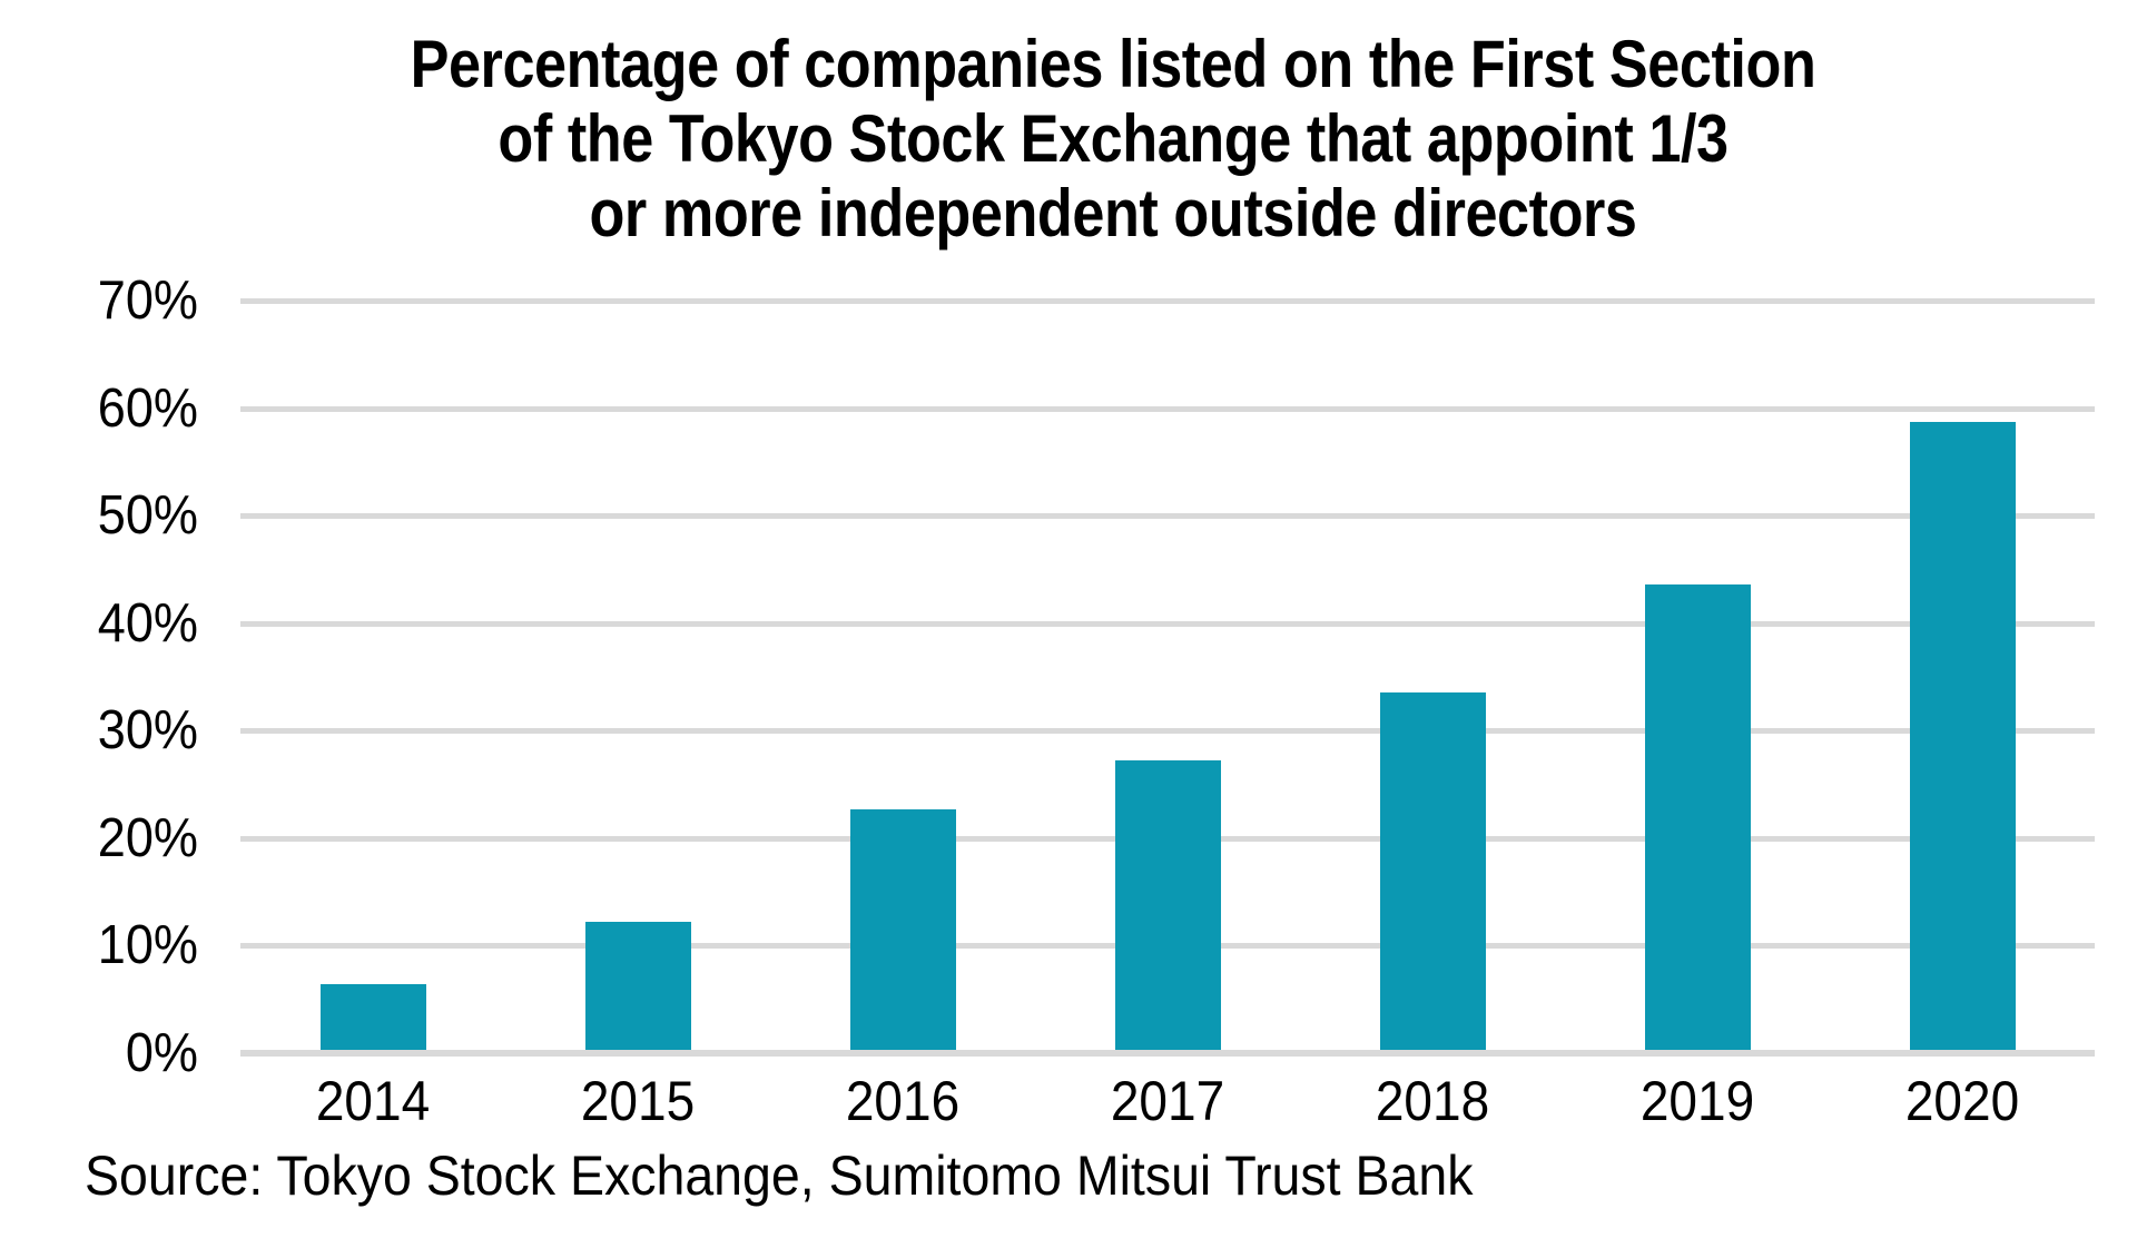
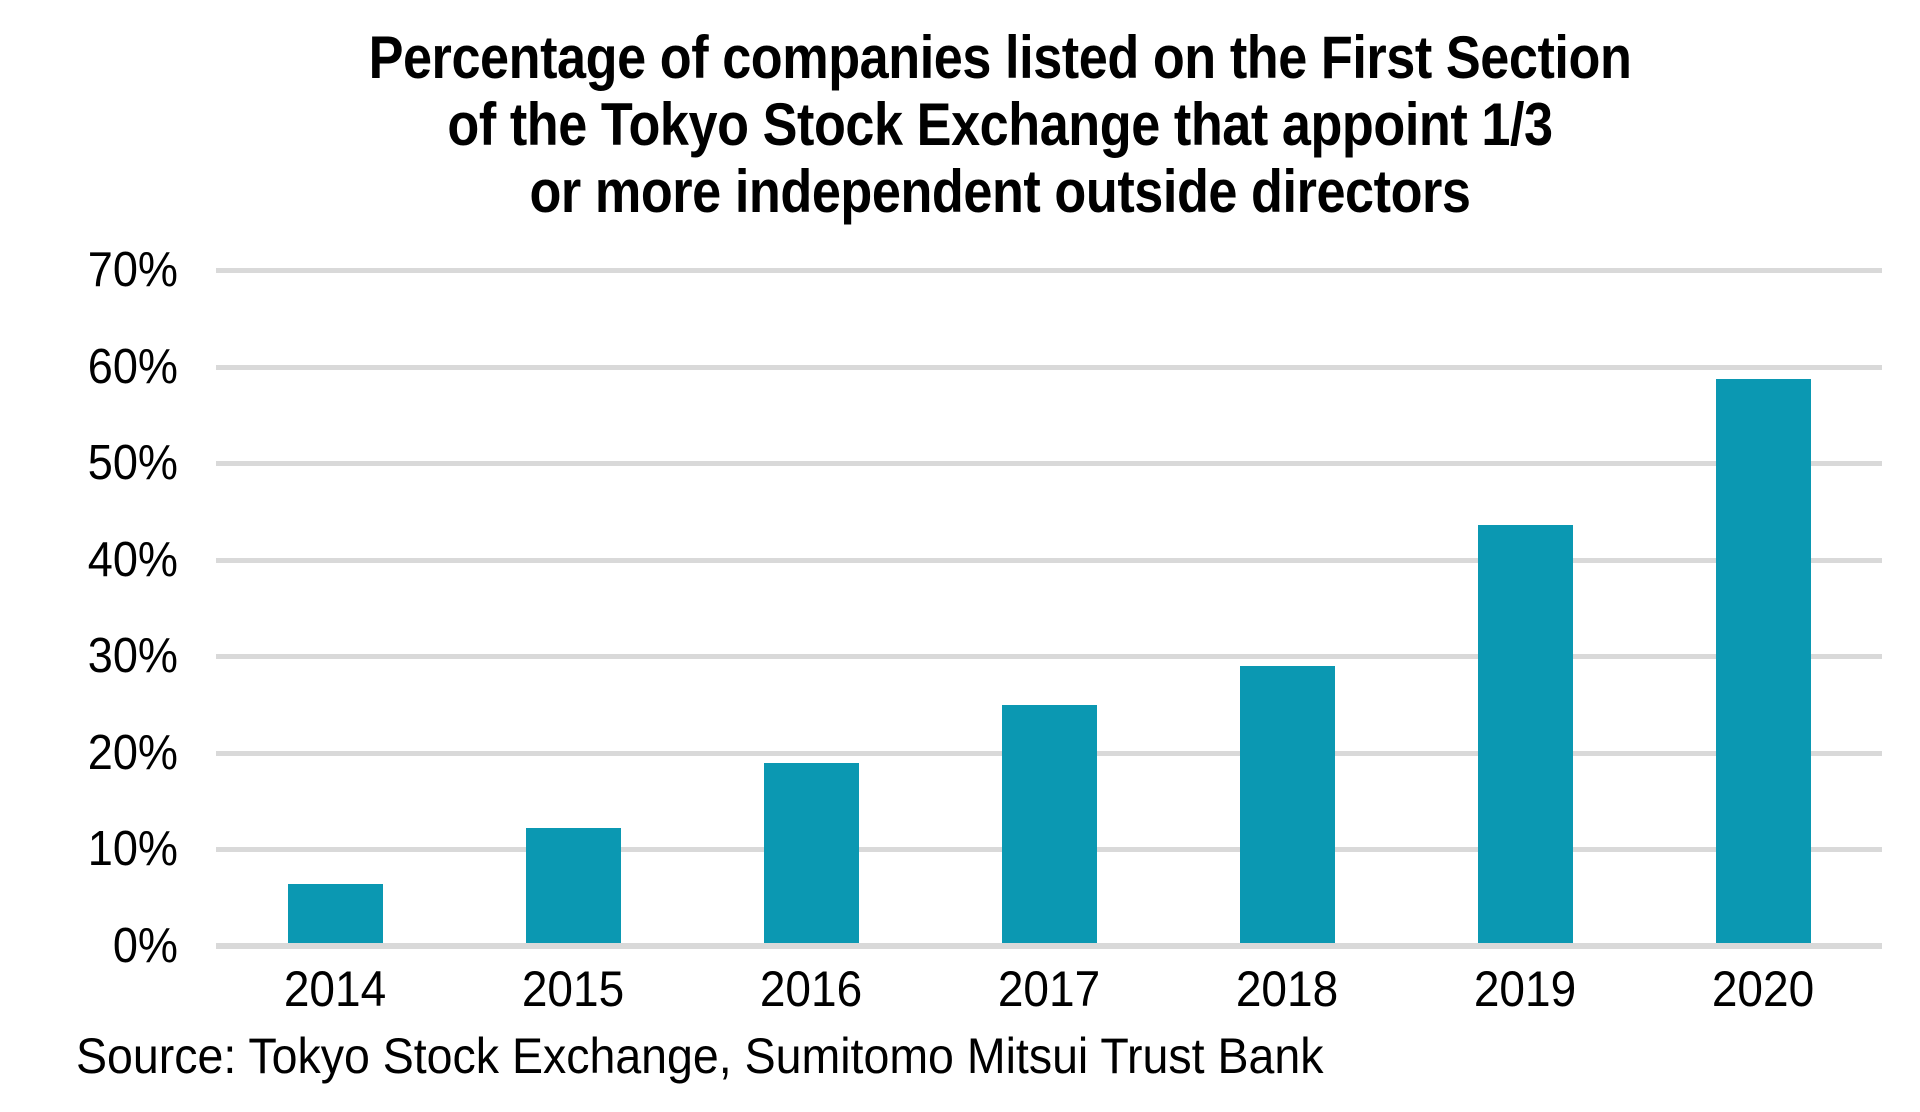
2016: 23% -> 19%
2017: 27% -> 25%
2018: 34% -> 29%
